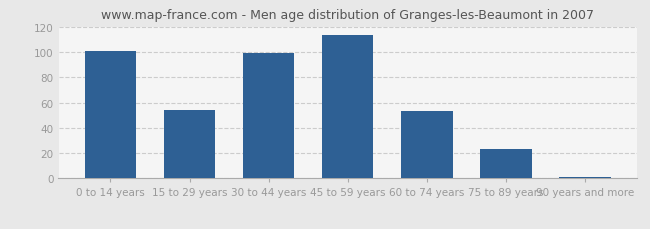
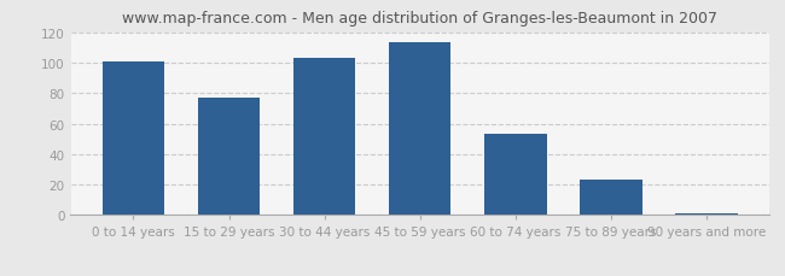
15 to 29 years: 54 -> 77
30 to 44 years: 99 -> 103
